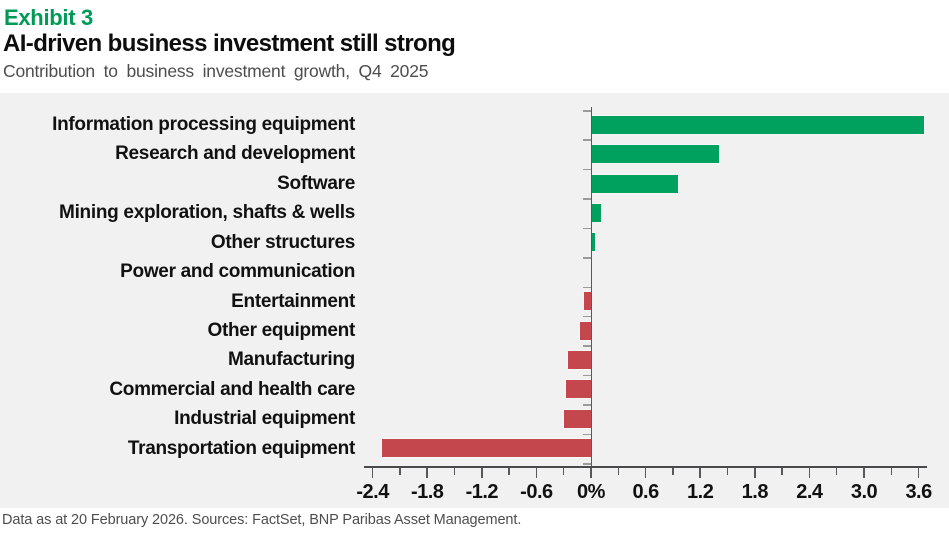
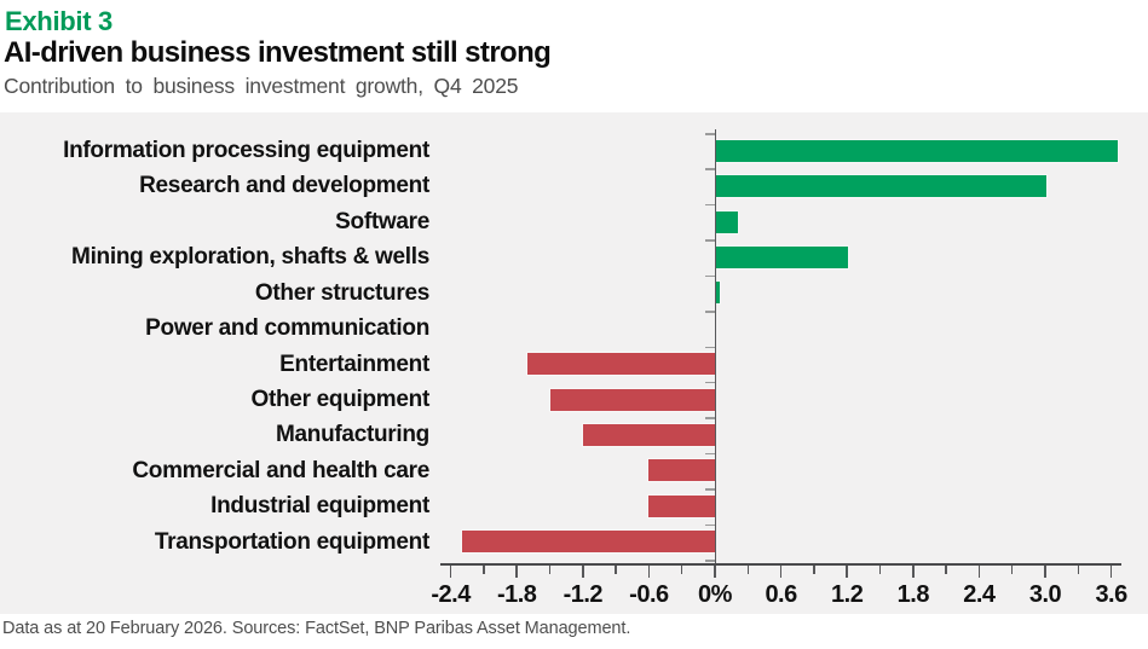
Research and development: 1.4 -> 3.0
Software: 0.9 -> 0.2
Mining exploration, shafts & wells: 0.1 -> 1.2
Entertainment: -0.1 -> -1.7
Other equipment: -0.1 -> -1.5
Manufacturing: -0.2 -> -1.2
Commercial and health care: -0.3 -> -0.6
Industrial equipment: -0.3 -> -0.6
